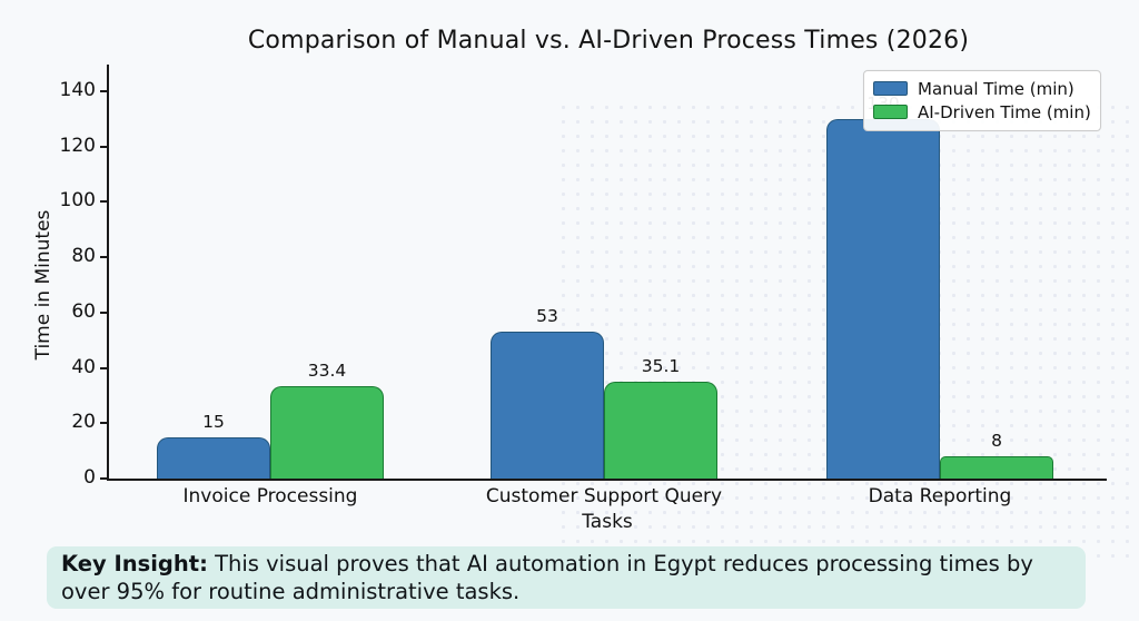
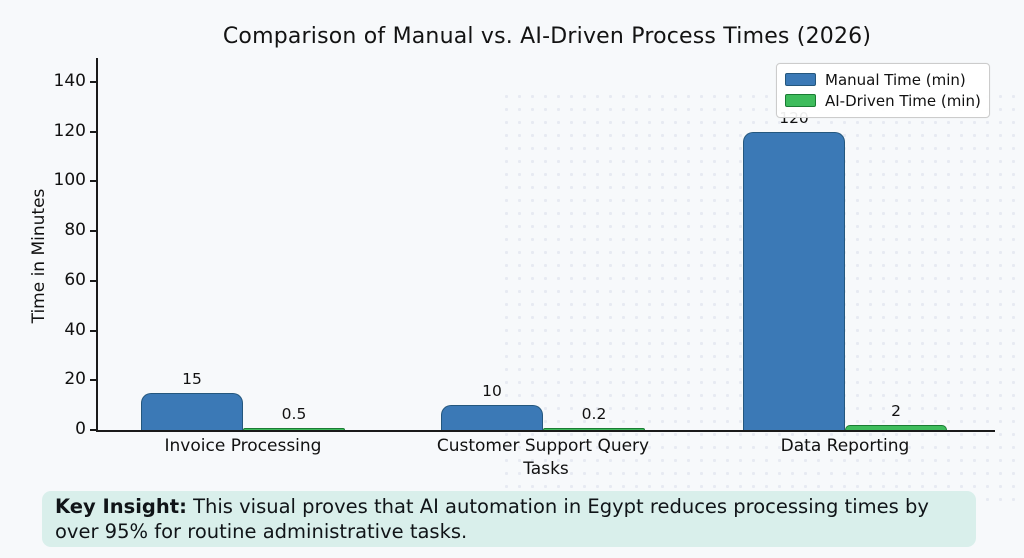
AI-Driven Time (min)/Invoice Processing: 33.4 -> 0.5
Manual Time (min)/Customer Support Query: 53 -> 10
AI-Driven Time (min)/Customer Support Query: 35.1 -> 0.2
Manual Time (min)/Data Reporting: 130 -> 120
AI-Driven Time (min)/Data Reporting: 8 -> 2
